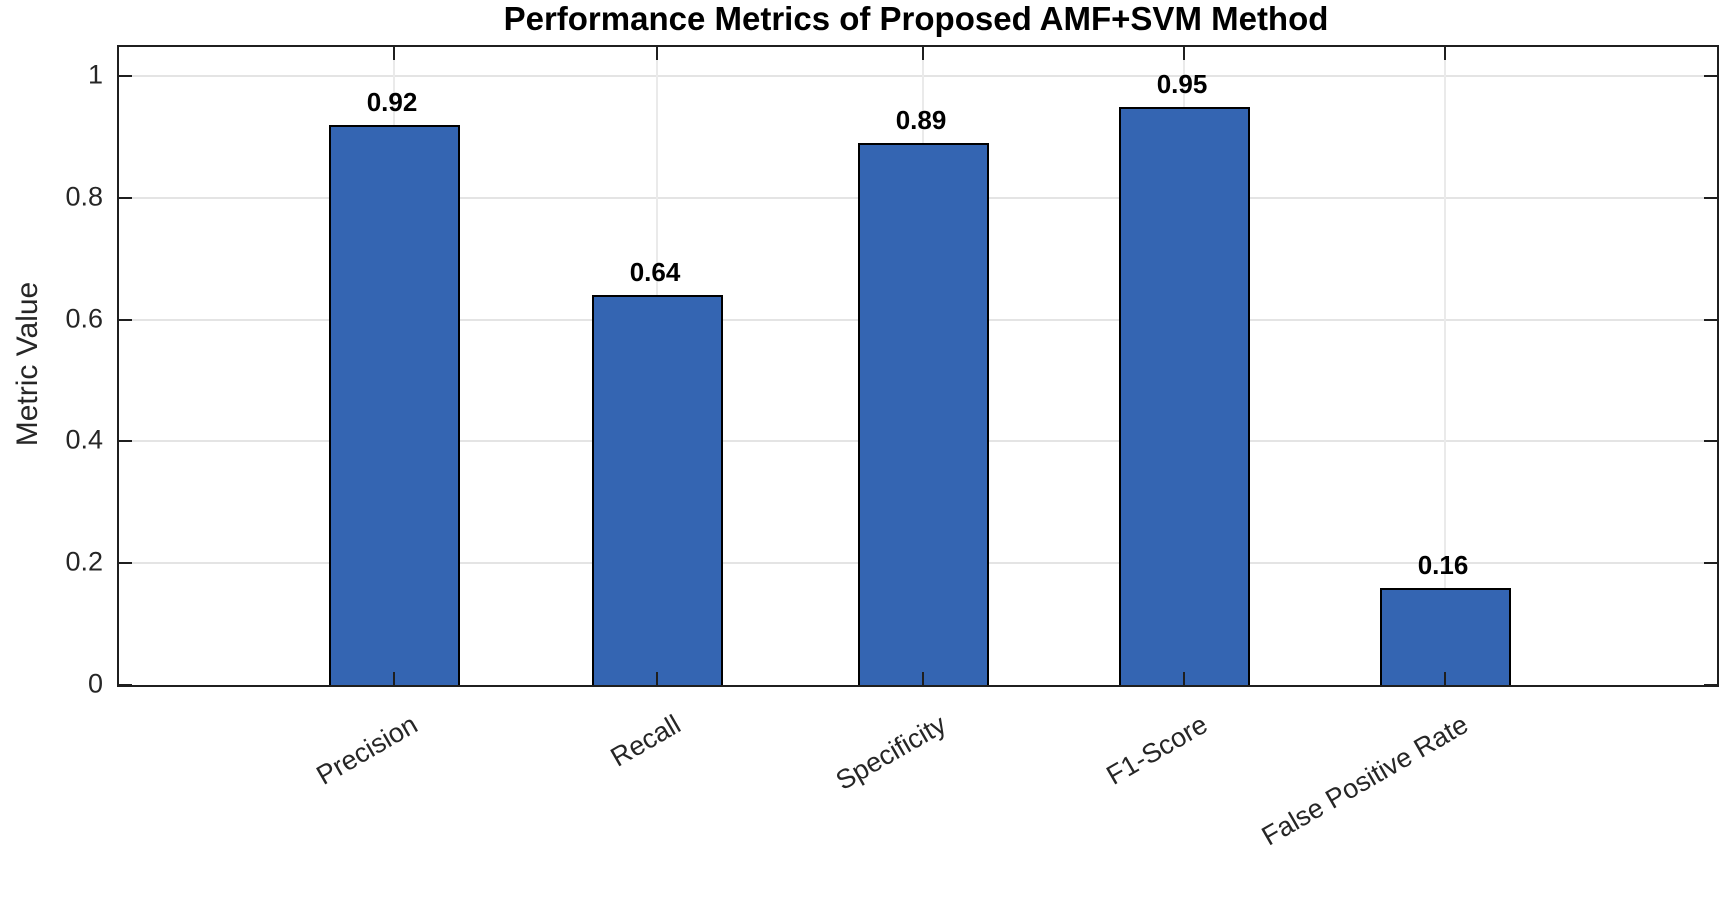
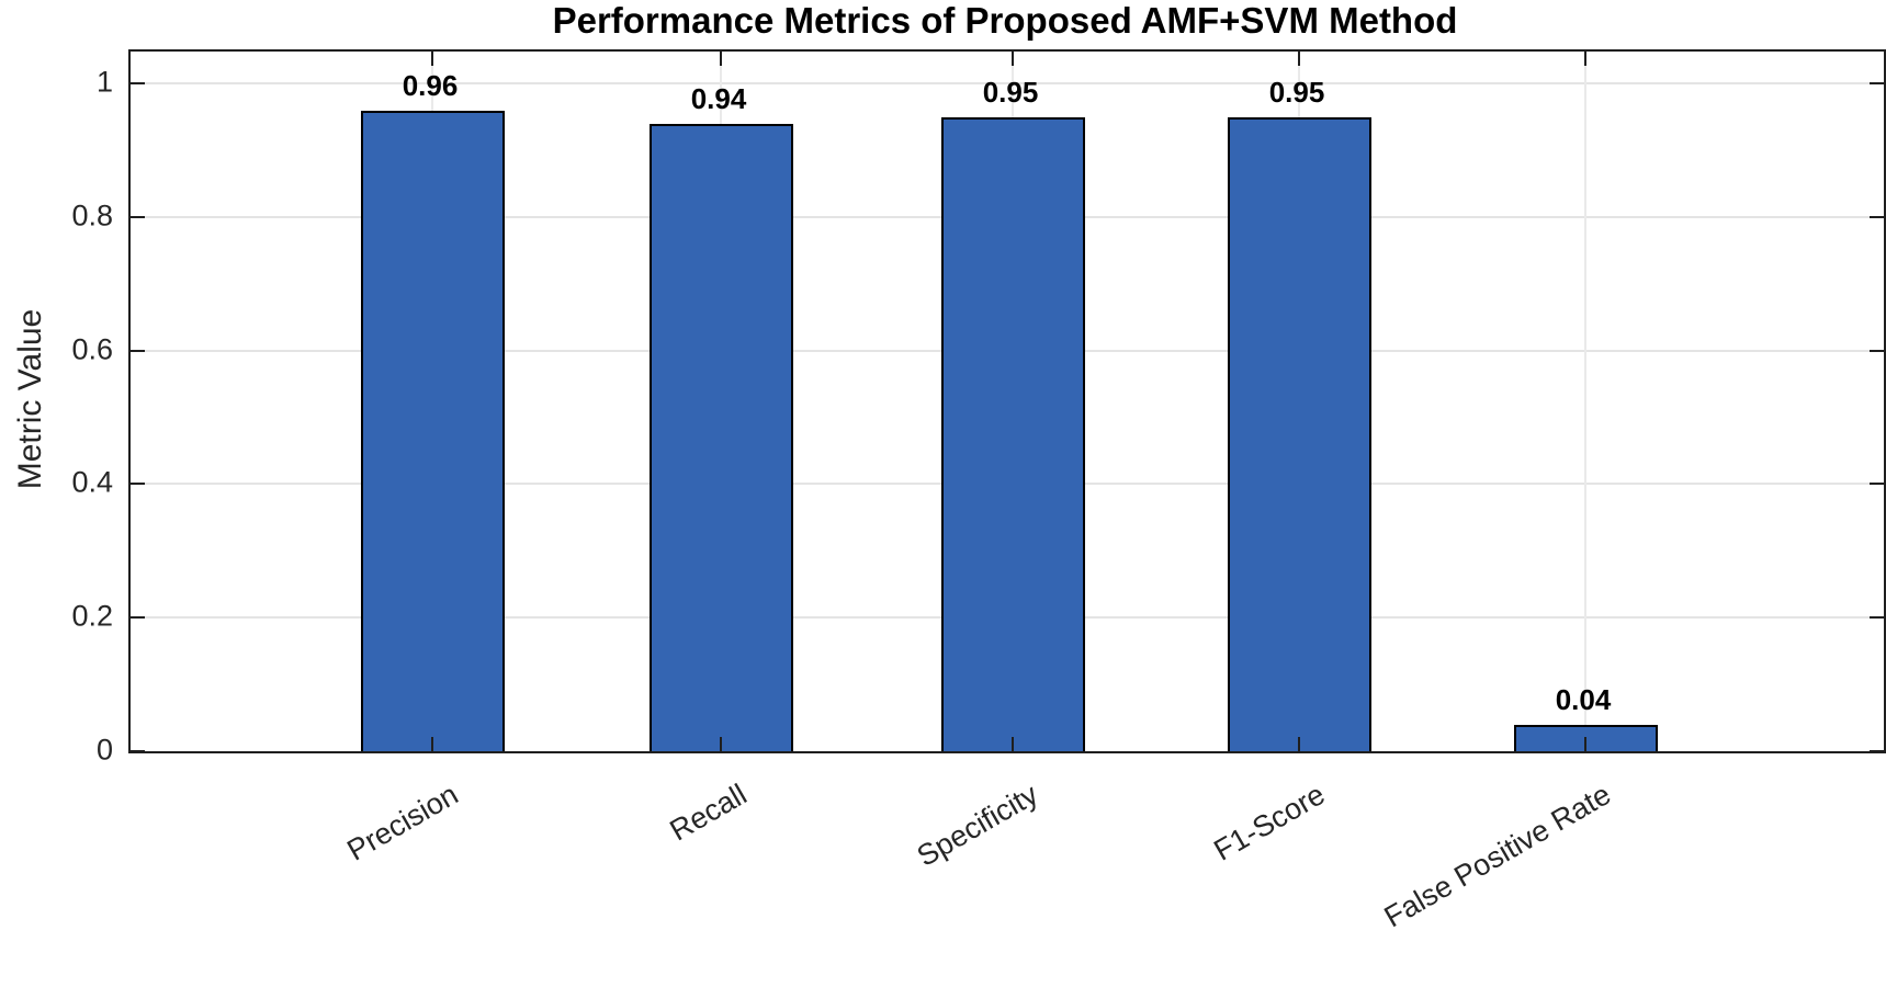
Precision: 0.92 -> 0.96
Recall: 0.64 -> 0.94
Specificity: 0.89 -> 0.95
False Positive Rate: 0.16 -> 0.04
